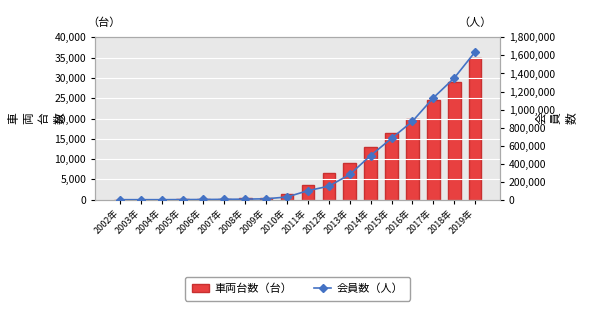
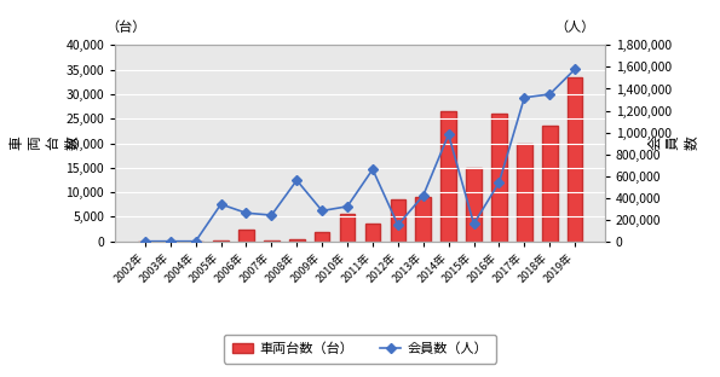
会員数（人）/2005年: 0 -> 340,000
車両台数（台）/2006年: 100 -> 2,500
会員数（人）/2006年: 0 -> 260,000
会員数（人）/2007年: 0 -> 240,000
会員数（人）/2008年: 10,000 -> 560,000
車両台数（台）/2009年: 500 -> 2,000
会員数（人）/2009年: 10,000 -> 280,000
車両台数（台）/2010年: 1,400 -> 5,500
会員数（人）/2010年: 30,000 -> 320,000
会員数（人）/2011年: 100,000 -> 660,000
車両台数（台）/2012年: 6,500 -> 8,500
会員数（人）/2013年: 280,000 -> 420,000
車両台数（台）/2014年: 13,000 -> 26,500
会員数（人）/2014年: 490,000 -> 980,000
車両台数（台）/2015年: 16,500 -> 15,000
会員数（人）/2015年: 680,000 -> 160,000
車両台数（台）/2016年: 20,000 -> 26,000
会員数（人）/2016年: 870,000 -> 540,000
車両台数（台）/2017年: 24,500 -> 20,000
会員数（人）/2017年: 1,130,000 -> 1,320,000
車両台数（台）/2018年: 29,000 -> 23,500
車両台数（台）/2019年: 35,000 -> 33,500
会員数（人）/2019年: 1,640,000 -> 1,580,000
